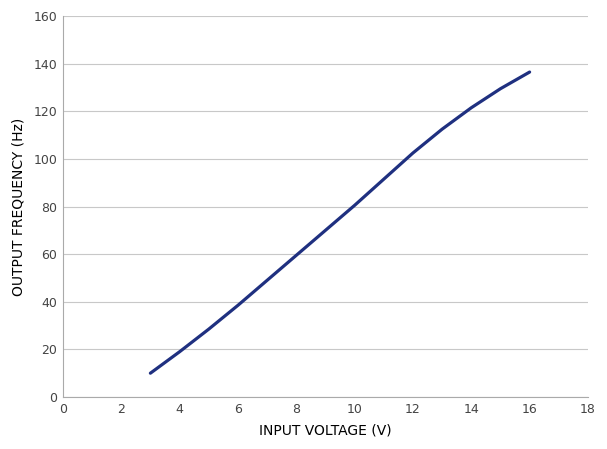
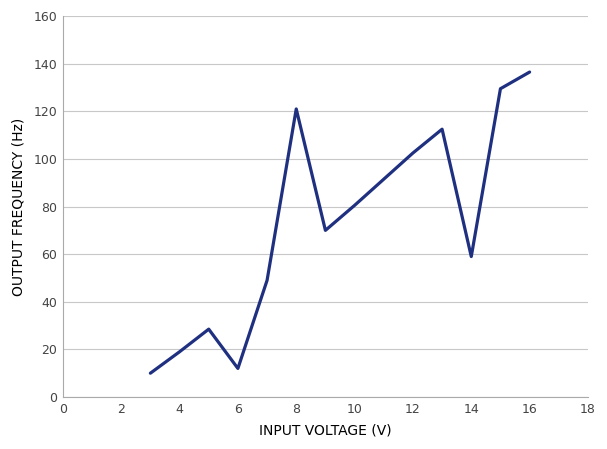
6: 38.5 -> 12.0
8: 59.5 -> 121.0
14: 121.5 -> 59.0
